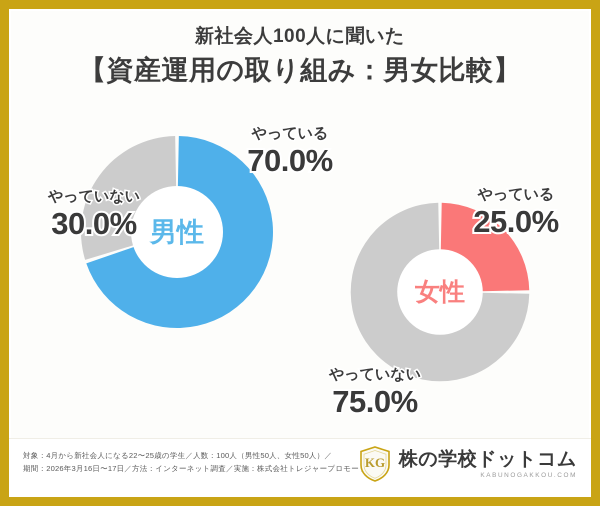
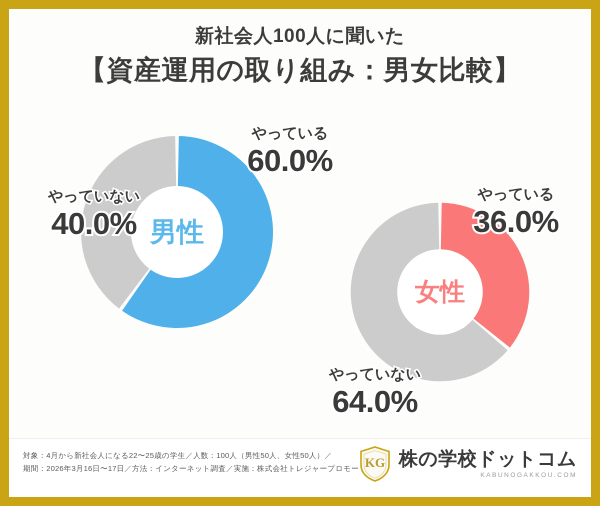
男性/やっている: 70.0% -> 60.0%
男性/やっていない: 30.0% -> 40.0%
女性/やっている: 25.0% -> 36.0%
女性/やっていない: 75.0% -> 64.0%
